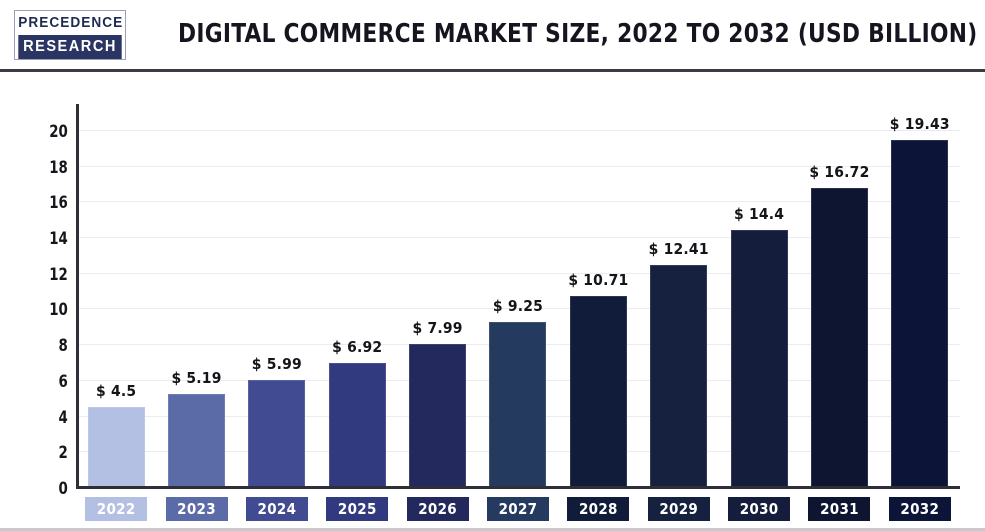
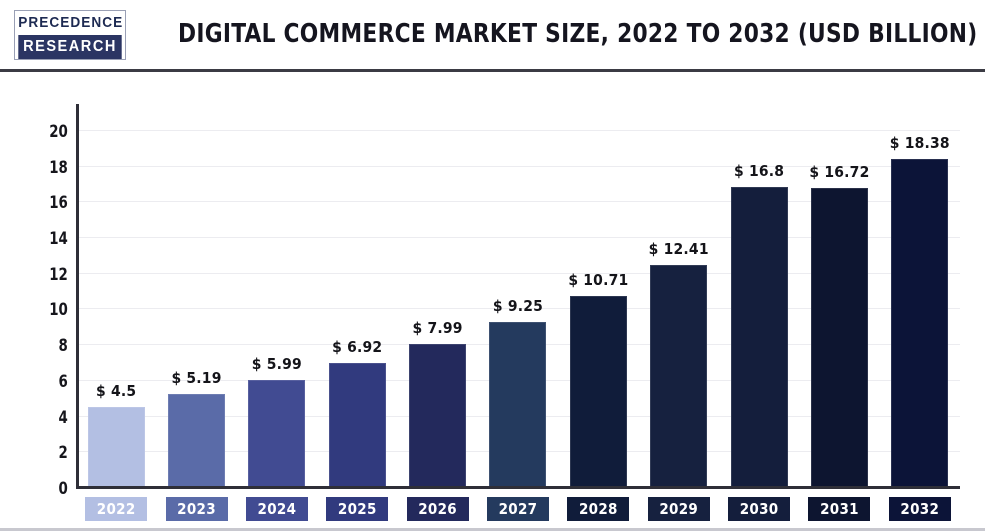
2030: 14.4 -> 16.8
2032: 19.43 -> 18.38
